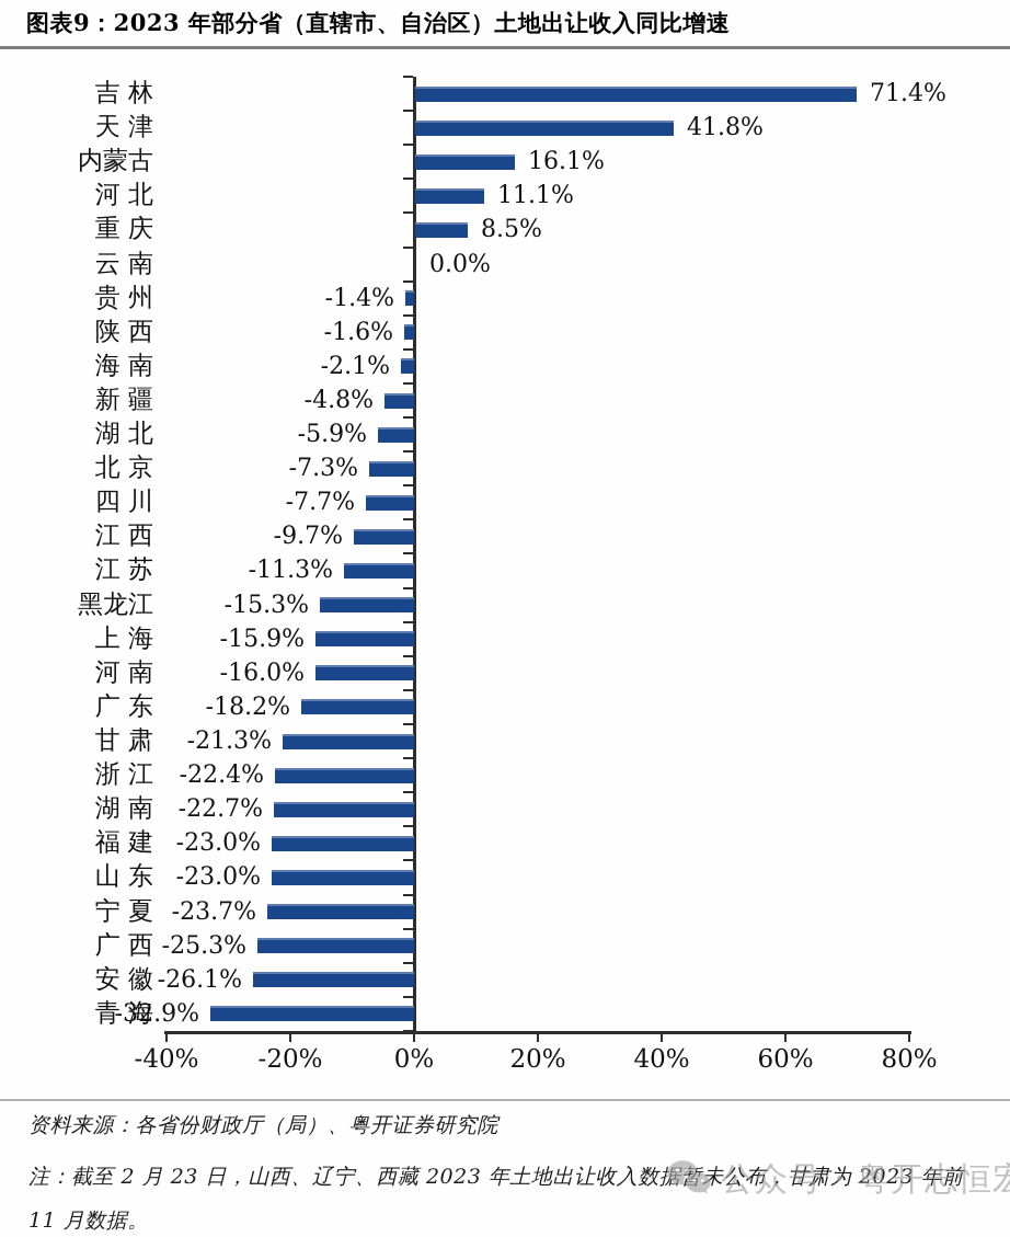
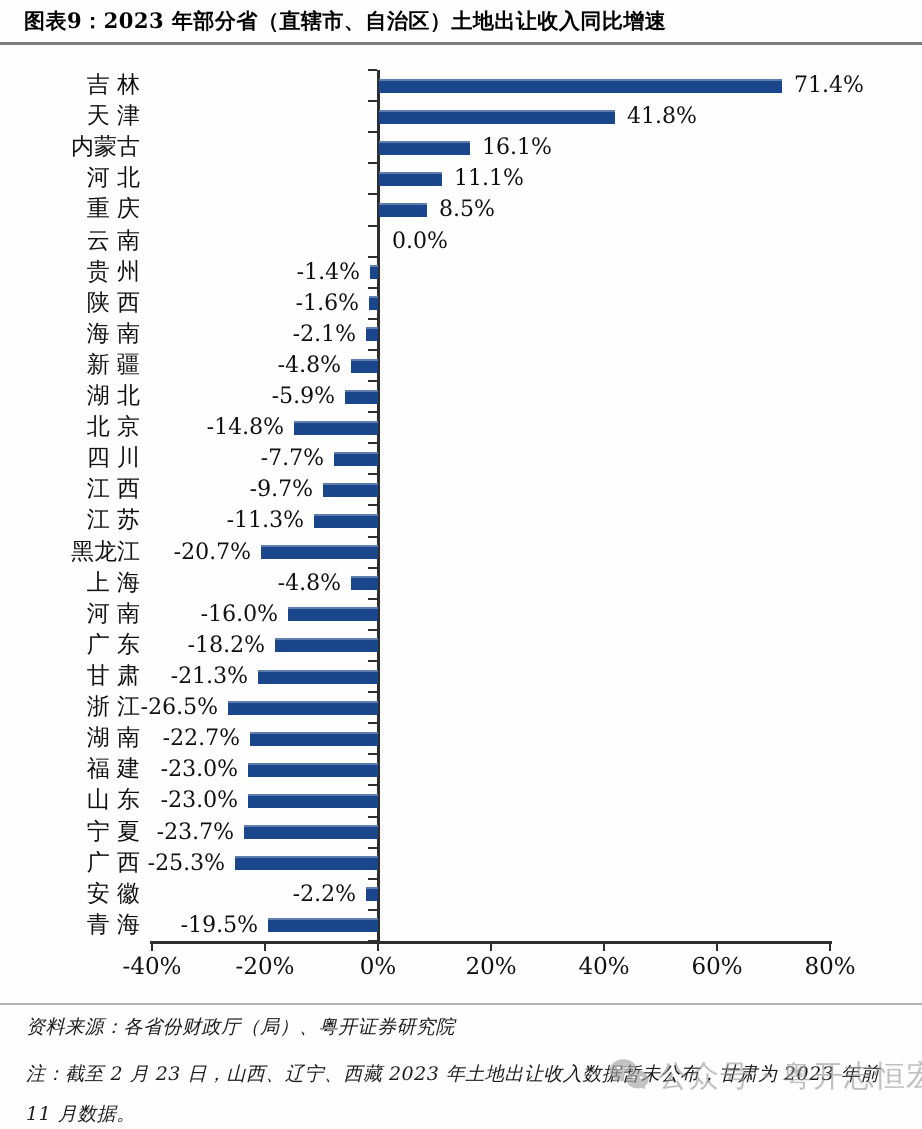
北 京: -7.3% -> -14.8%
黑龙江: -15.3% -> -20.7%
上 海: -15.9% -> -4.8%
浙 江: -22.4% -> -26.5%
安 徽: -26.1% -> -2.2%
青 海: -32.9% -> -19.5%
